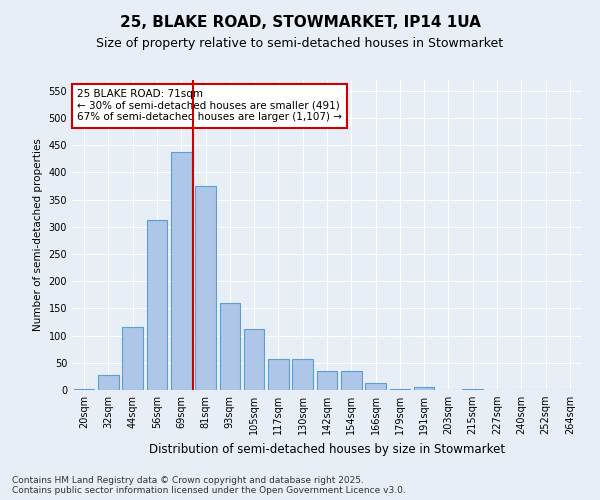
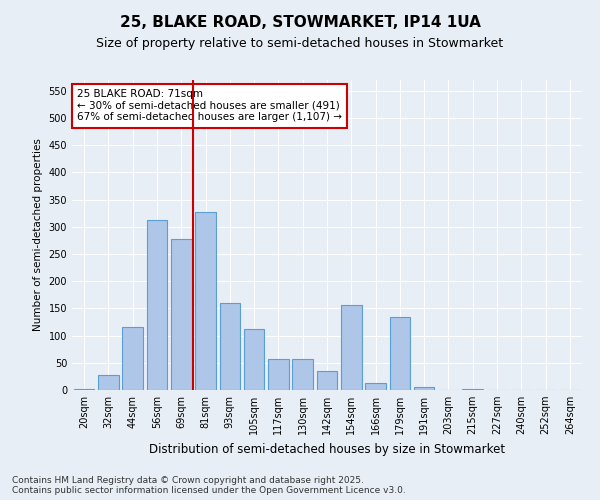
69sqm: 437 -> 278
81sqm: 375 -> 328
154sqm: 35 -> 156
179sqm: 1 -> 134
